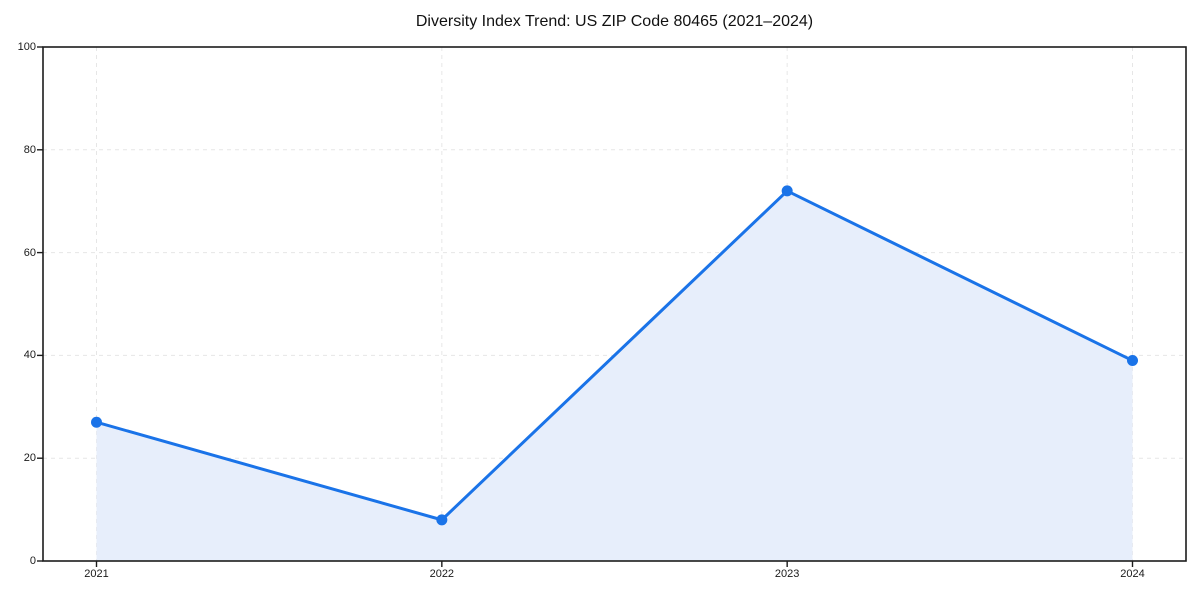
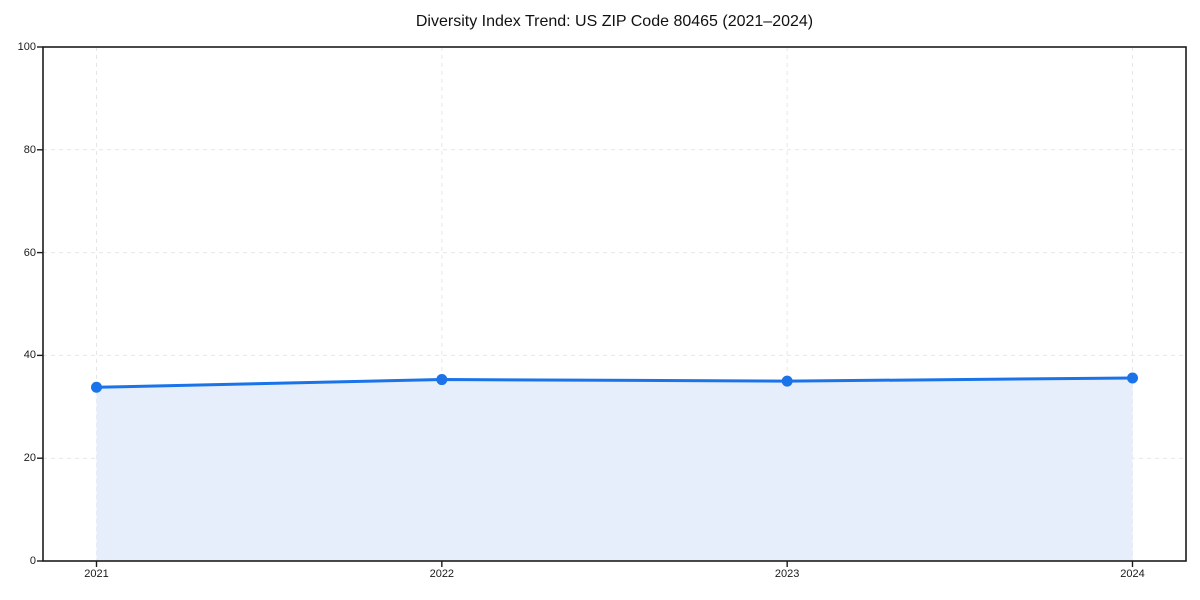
2021: 27 -> 34
2022: 8 -> 35
2023: 72 -> 35
2024: 39 -> 36
